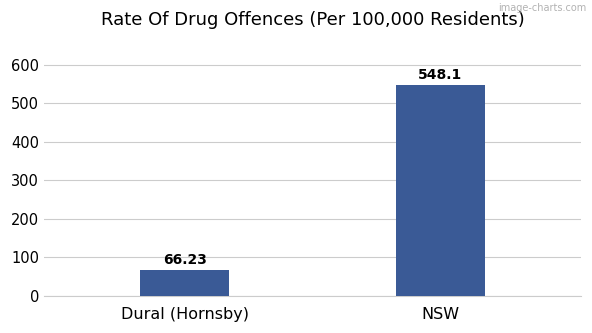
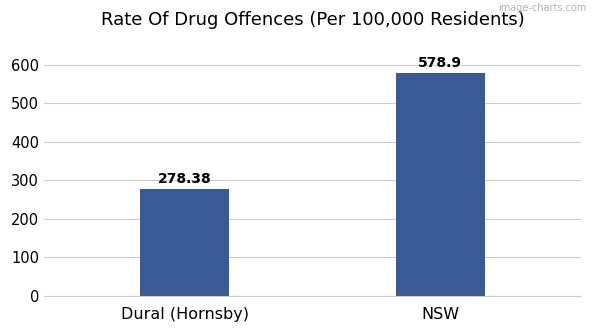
Dural (Hornsby): 66.23 -> 278.38
NSW: 548.1 -> 578.9
